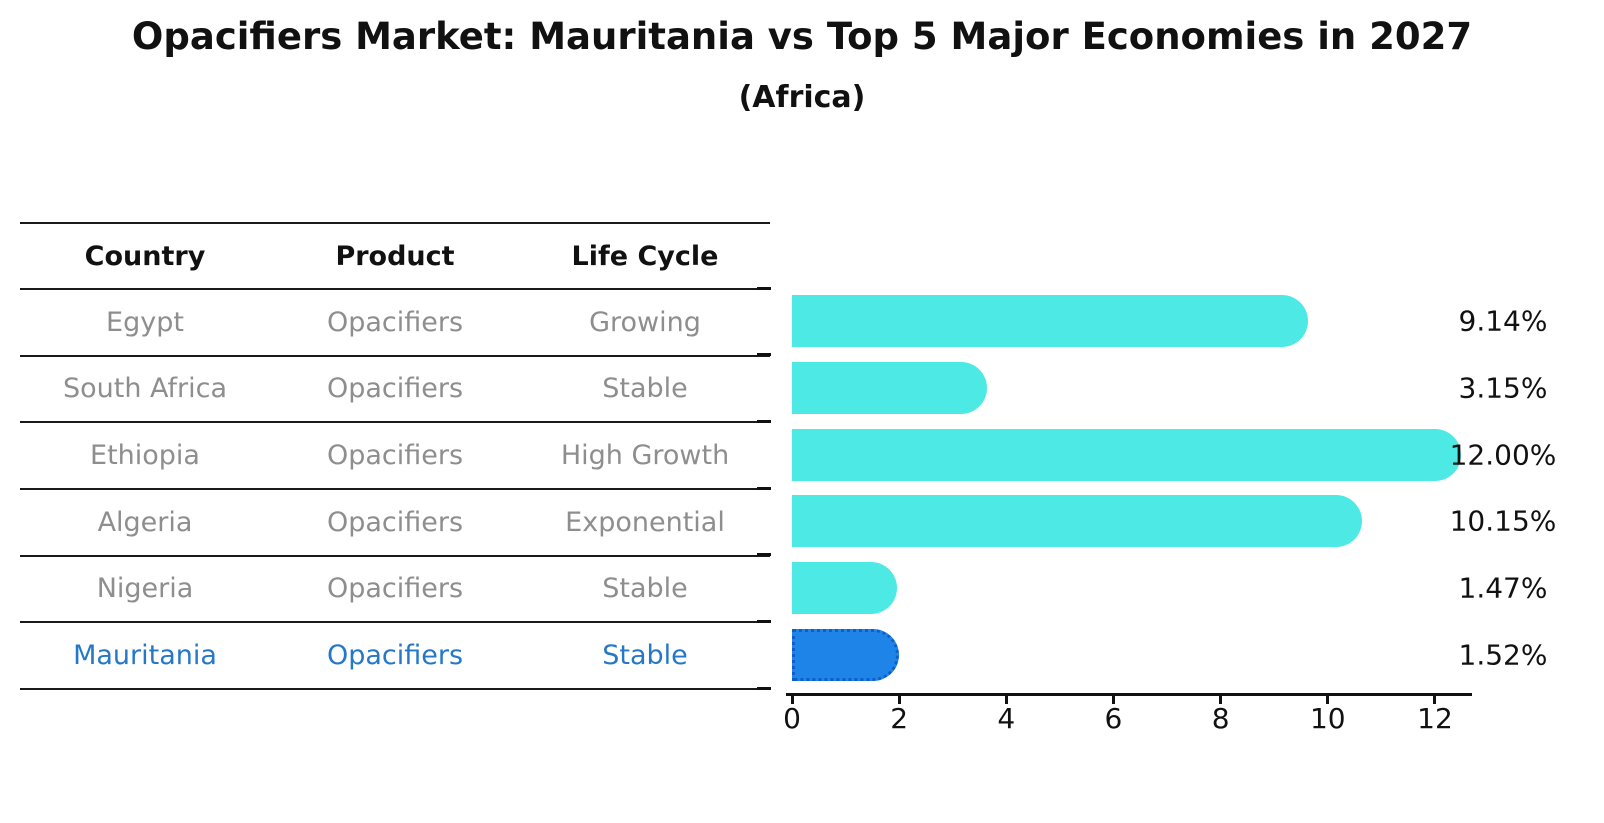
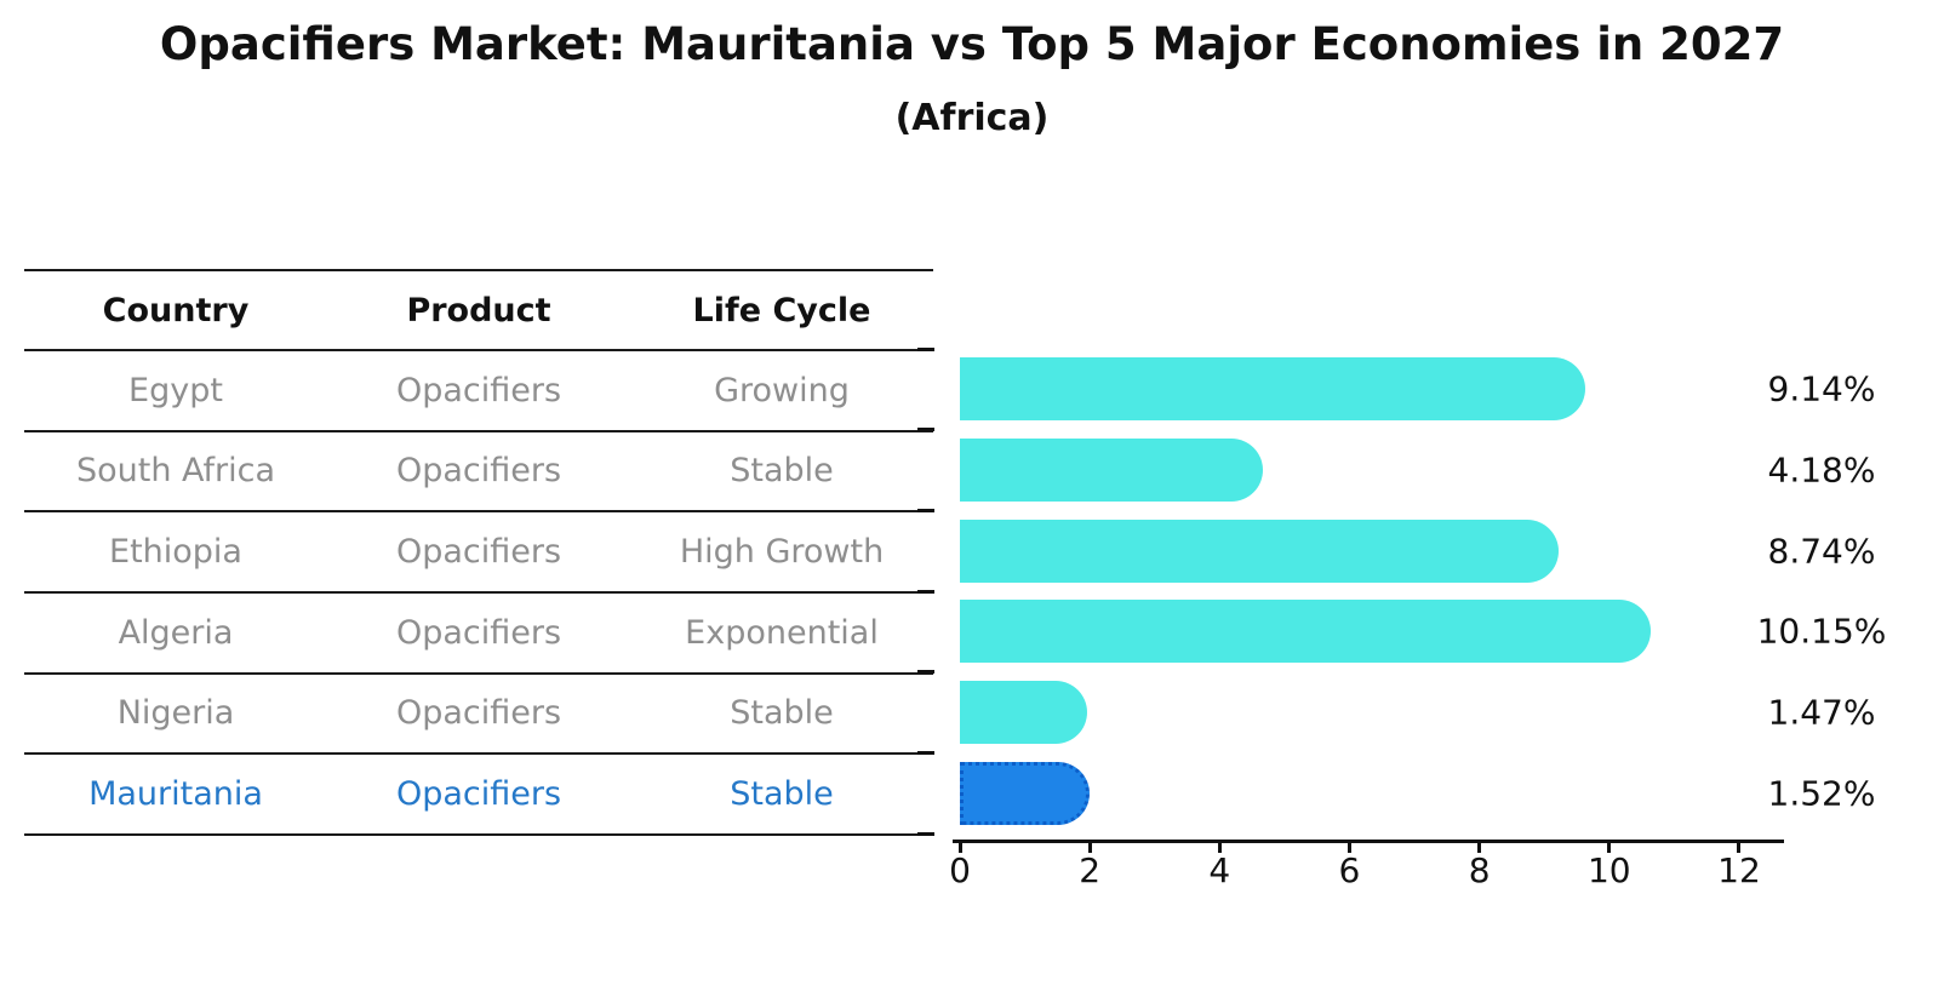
South Africa: 3.15% -> 4.18%
Ethiopia: 12.00% -> 8.74%
